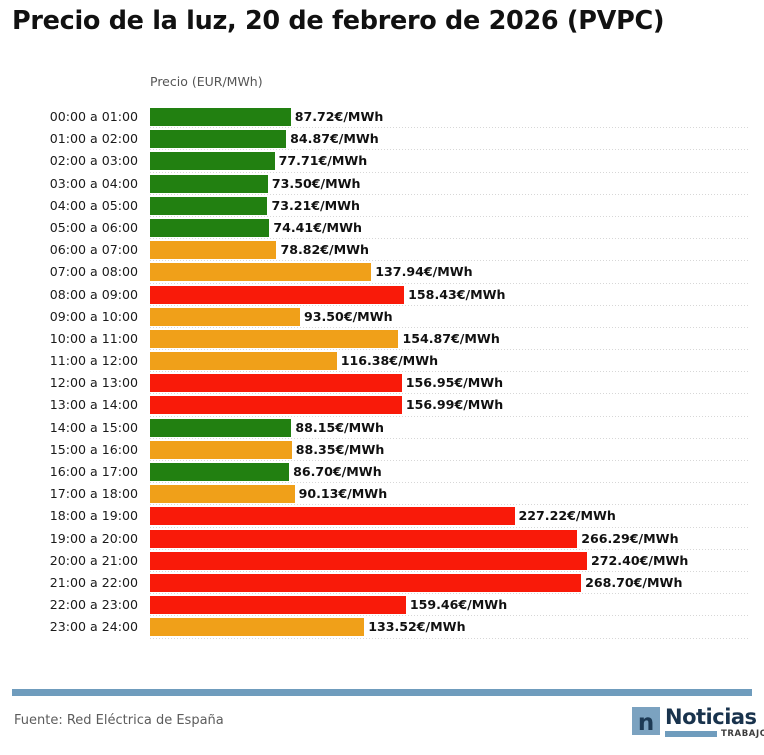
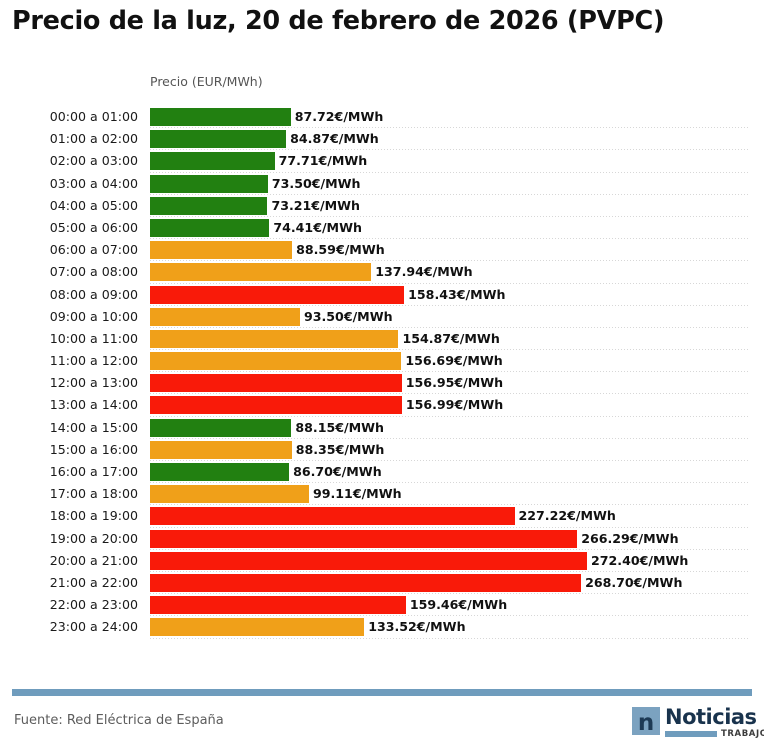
06:00 a 07:00: 78.82 -> 88.59
11:00 a 12:00: 116.38 -> 156.69
17:00 a 18:00: 90.13 -> 99.11
